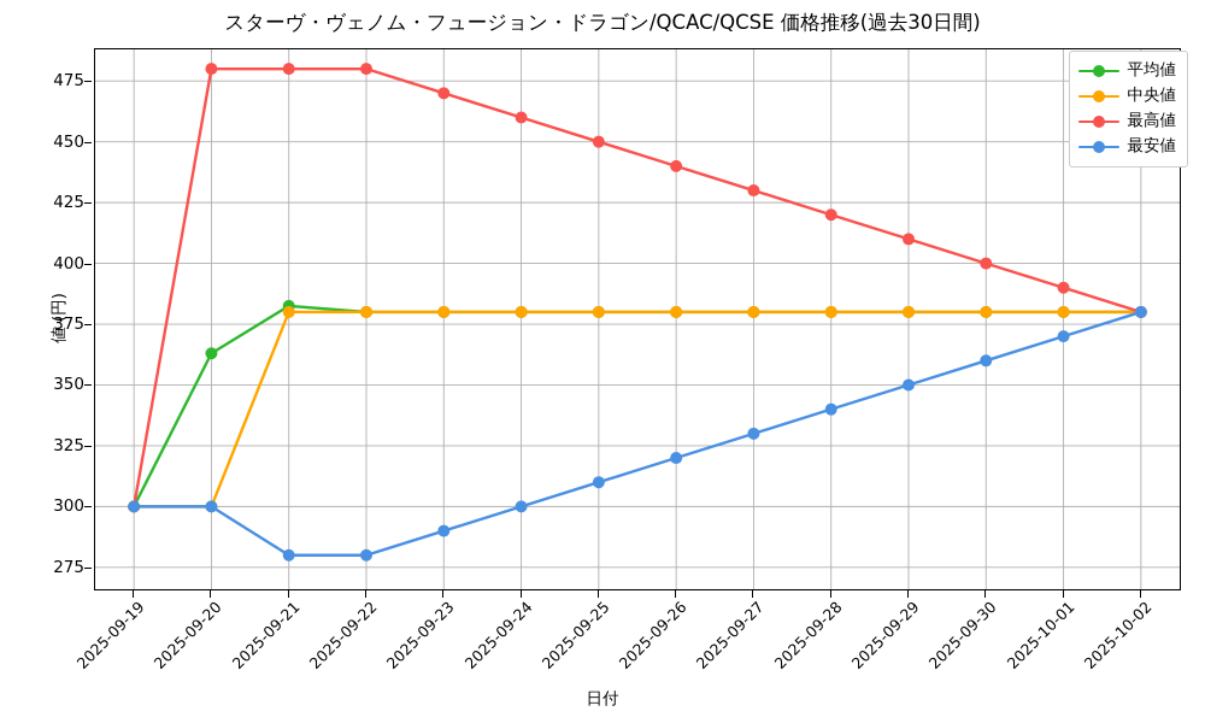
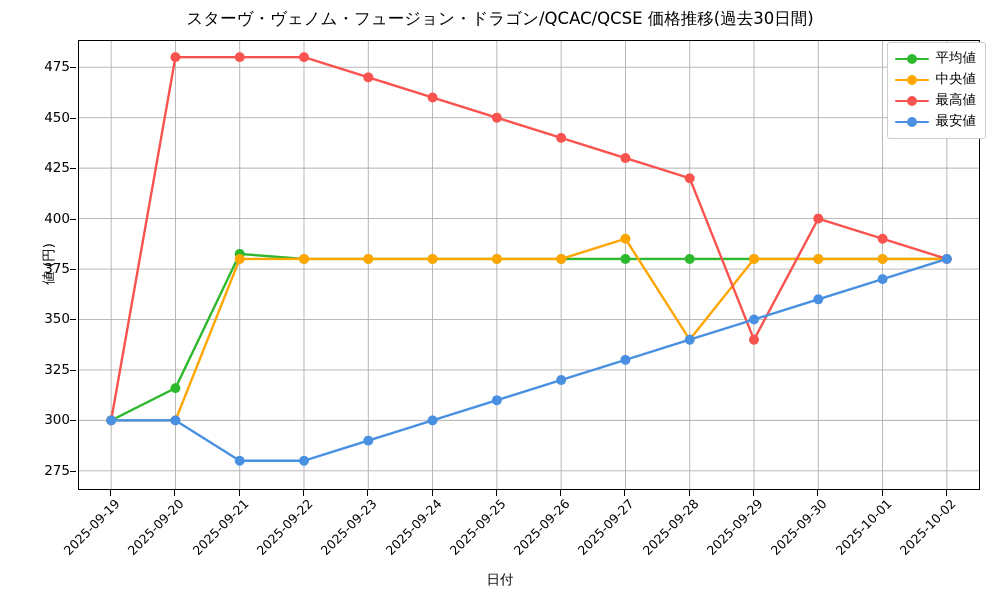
平均値/2025-09-20: 363 -> 316
中央値/2025-09-27: 380 -> 390
中央値/2025-09-28: 380 -> 340
最高値/2025-09-29: 410 -> 340
